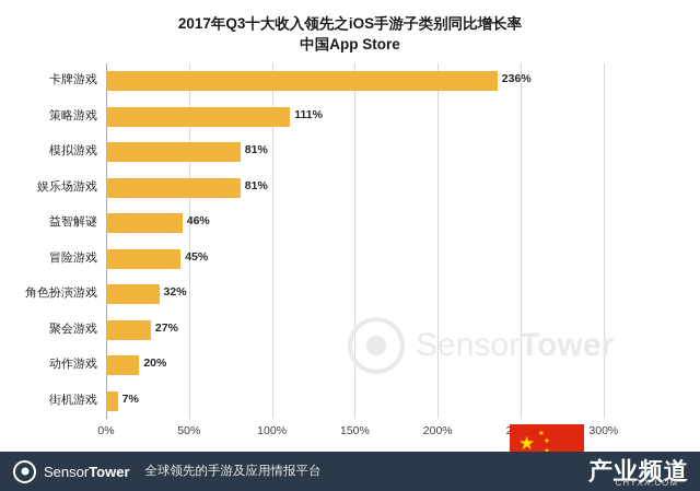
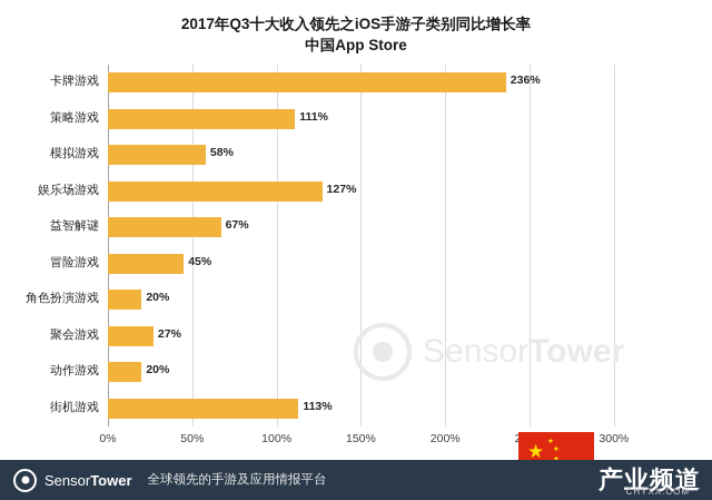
模拟游戏: 81% -> 58%
娱乐场游戏: 81% -> 127%
益智解谜: 46% -> 67%
角色扮演游戏: 32% -> 20%
街机游戏: 7% -> 113%
